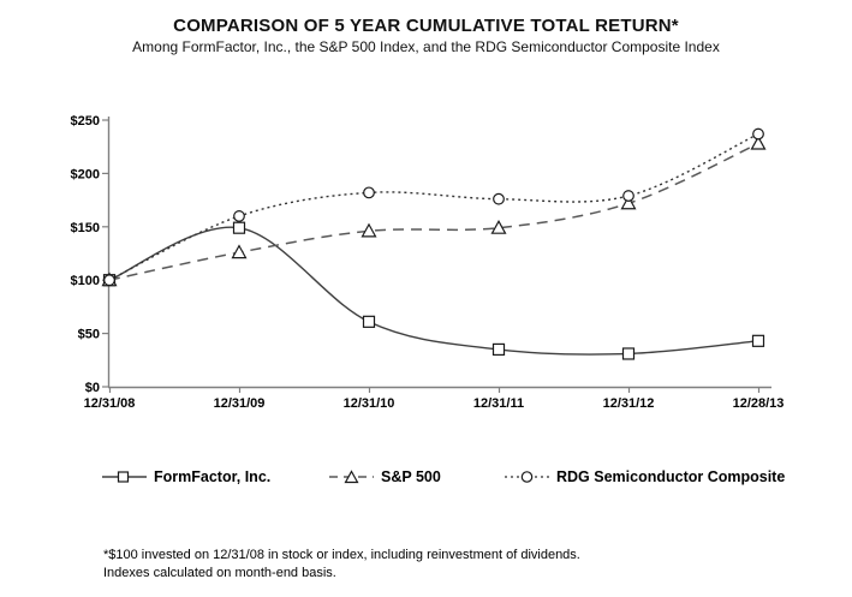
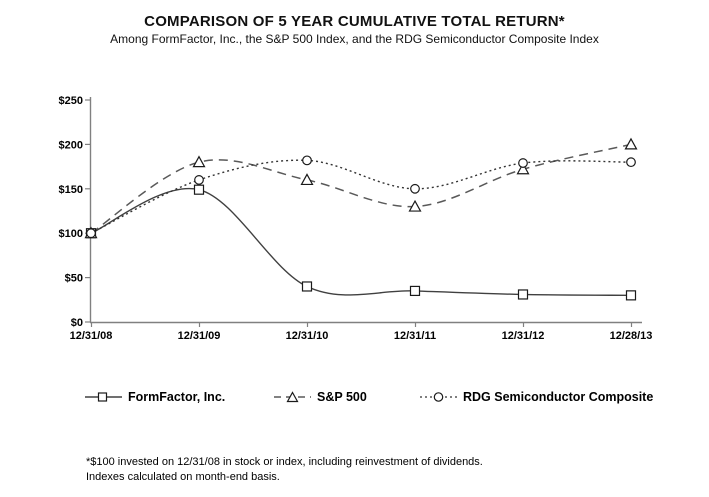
S&P 500/12/31/09: $130 -> $180
FormFactor, Inc./12/31/10: $60 -> $40
S&P 500/12/31/10: $150 -> $160
S&P 500/12/31/11: $150 -> $130
RDG Semiconductor Composite/12/31/11: $180 -> $150
FormFactor, Inc./12/28/13: $40 -> $30
S&P 500/12/28/13: $230 -> $200
RDG Semiconductor Composite/12/28/13: $240 -> $180
